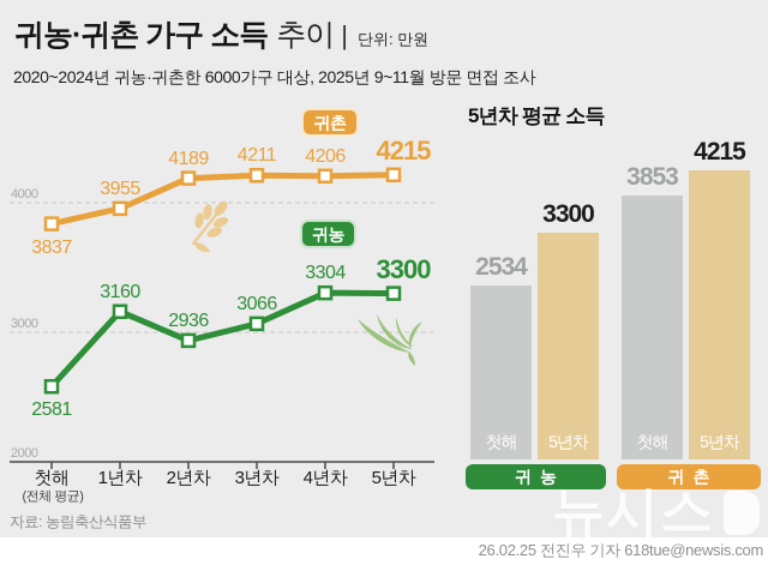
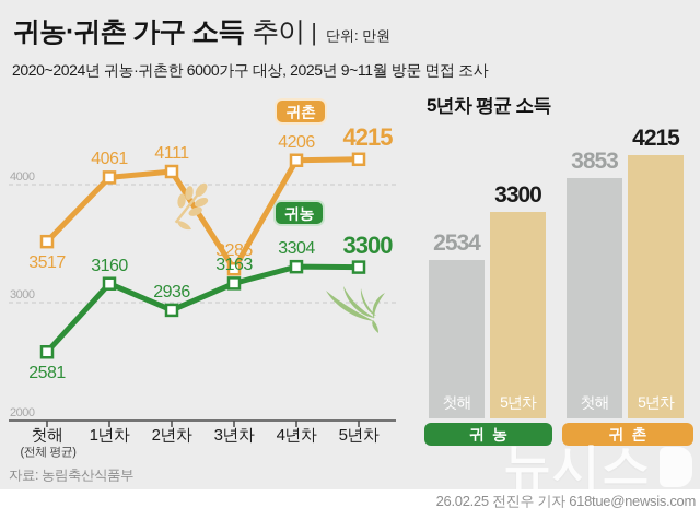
귀농·귀촌 가구 소득 추이/귀촌/첫해: 3837 -> 3517
귀농·귀촌 가구 소득 추이/귀촌/1년차: 3955 -> 4061
귀농·귀촌 가구 소득 추이/귀촌/2년차: 4189 -> 4111
귀농·귀촌 가구 소득 추이/귀촌/3년차: 4211 -> 3285
귀농·귀촌 가구 소득 추이/귀농/3년차: 3066 -> 3163
